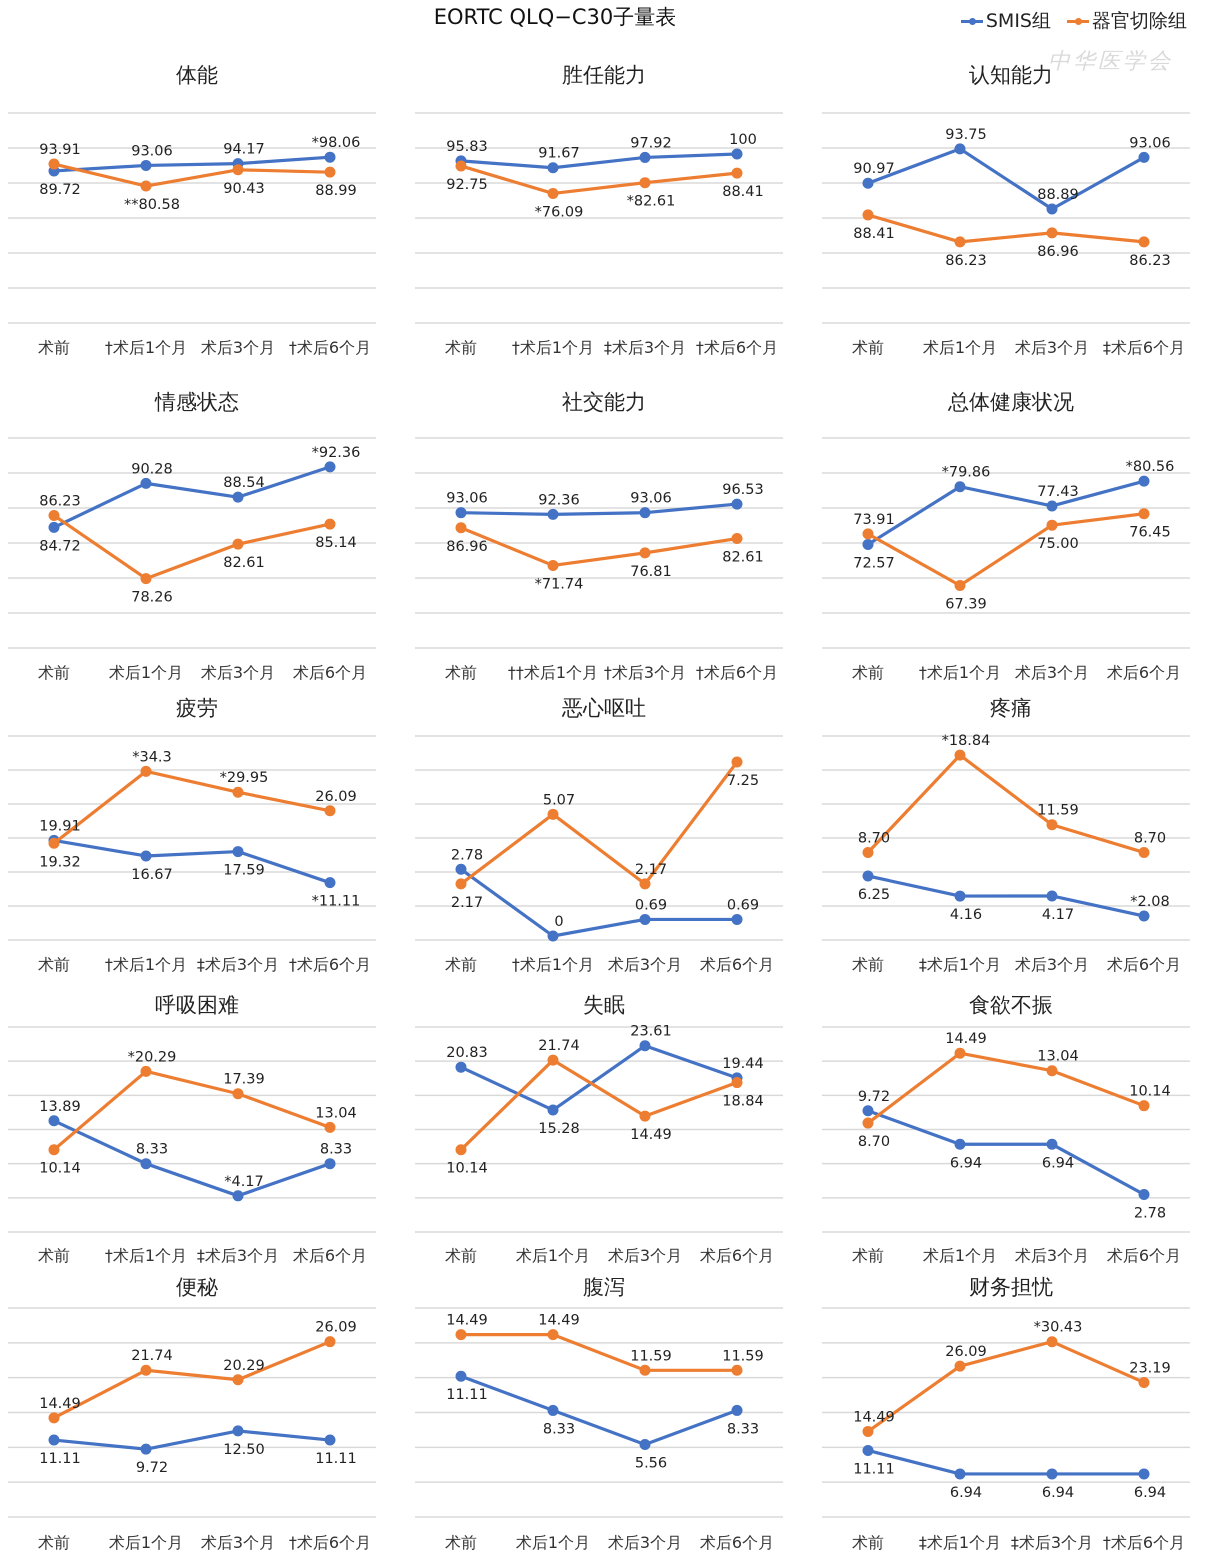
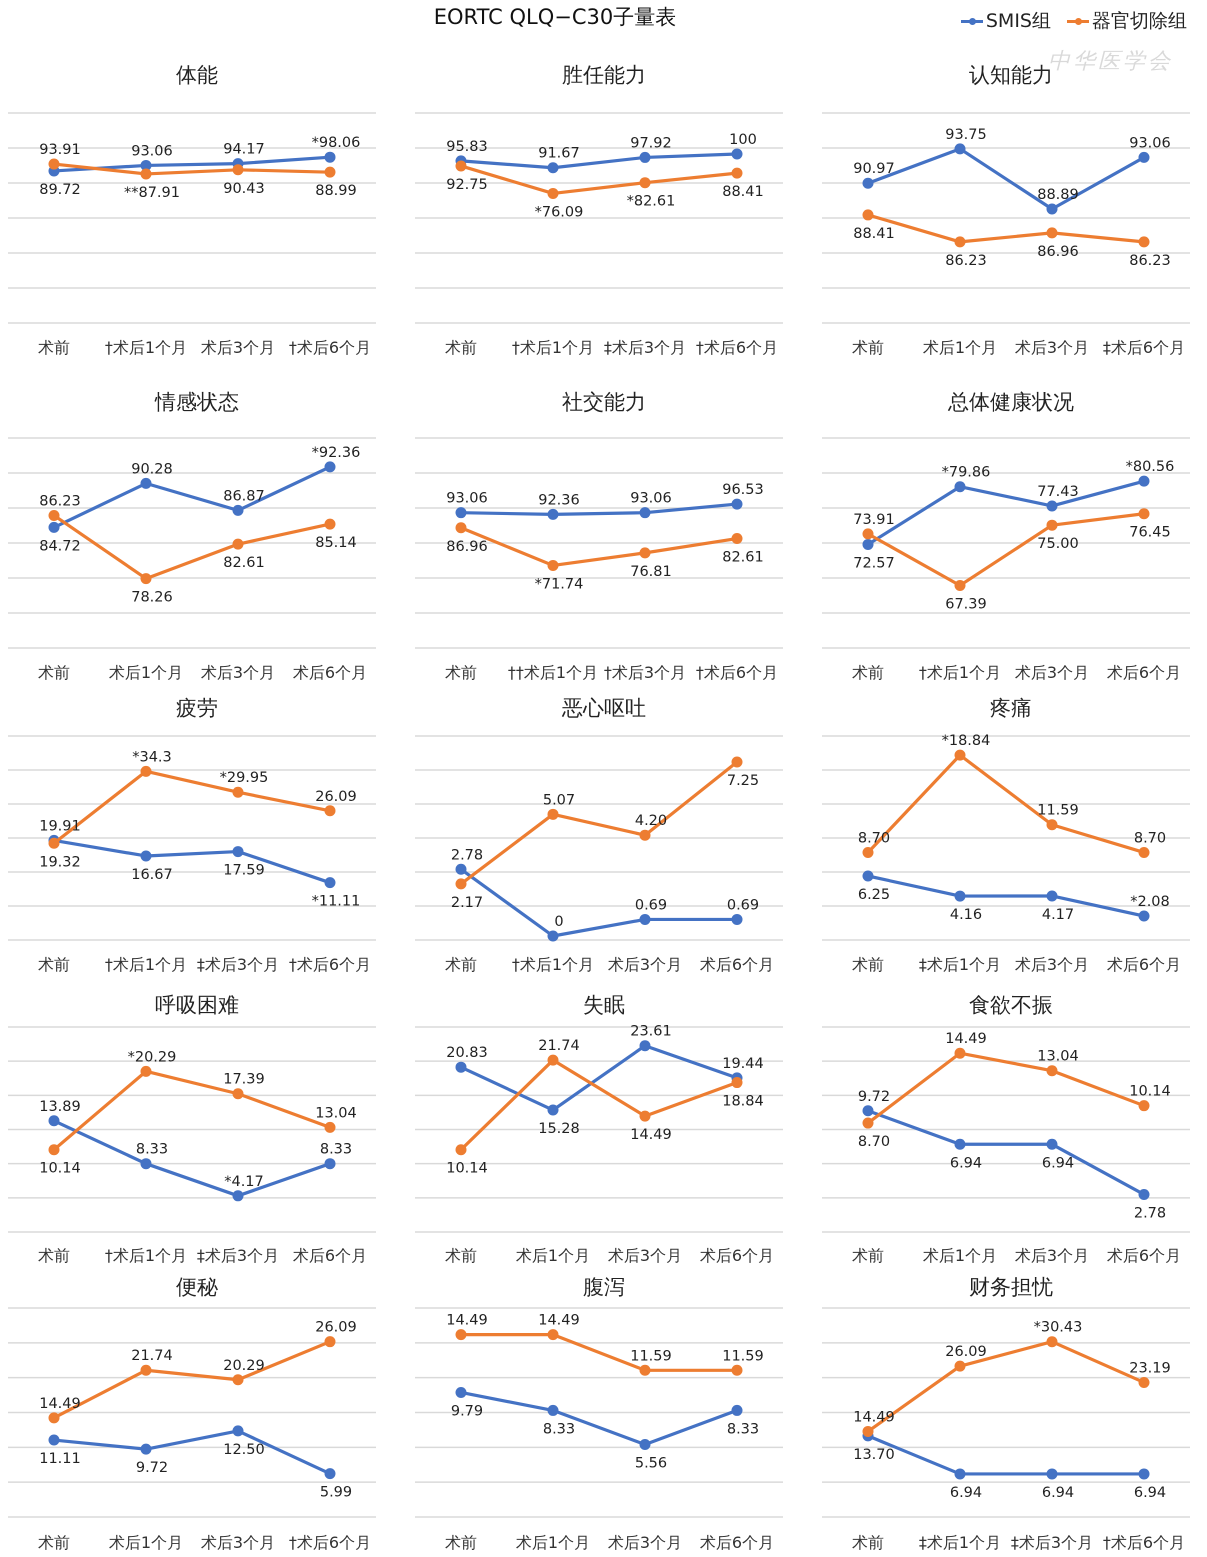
体能/器官切除组/†术后1个月: 80.58 -> 87.91
情感状态/SMIS组/术后3个月: 88.54 -> 86.87
恶心呕吐/器官切除组/术后3个月: 2.17 -> 4.20
便秘/SMIS组/†术后6个月: 11.11 -> 5.99
腹泻/SMIS组/术前: 11.11 -> 9.79
财务担忧/SMIS组/术前: 11.11 -> 13.70
